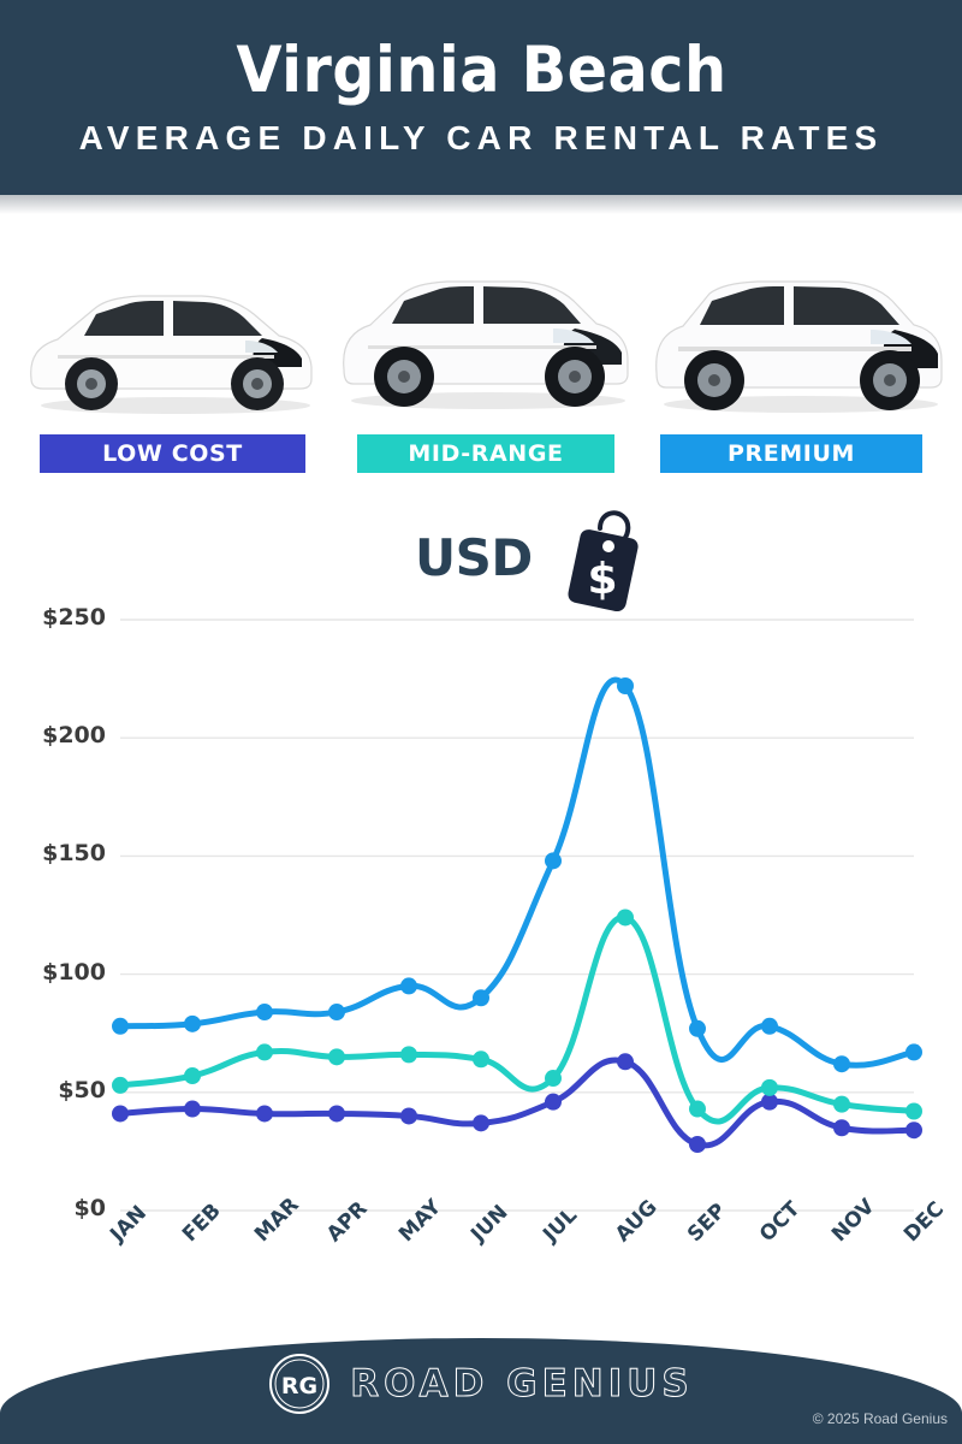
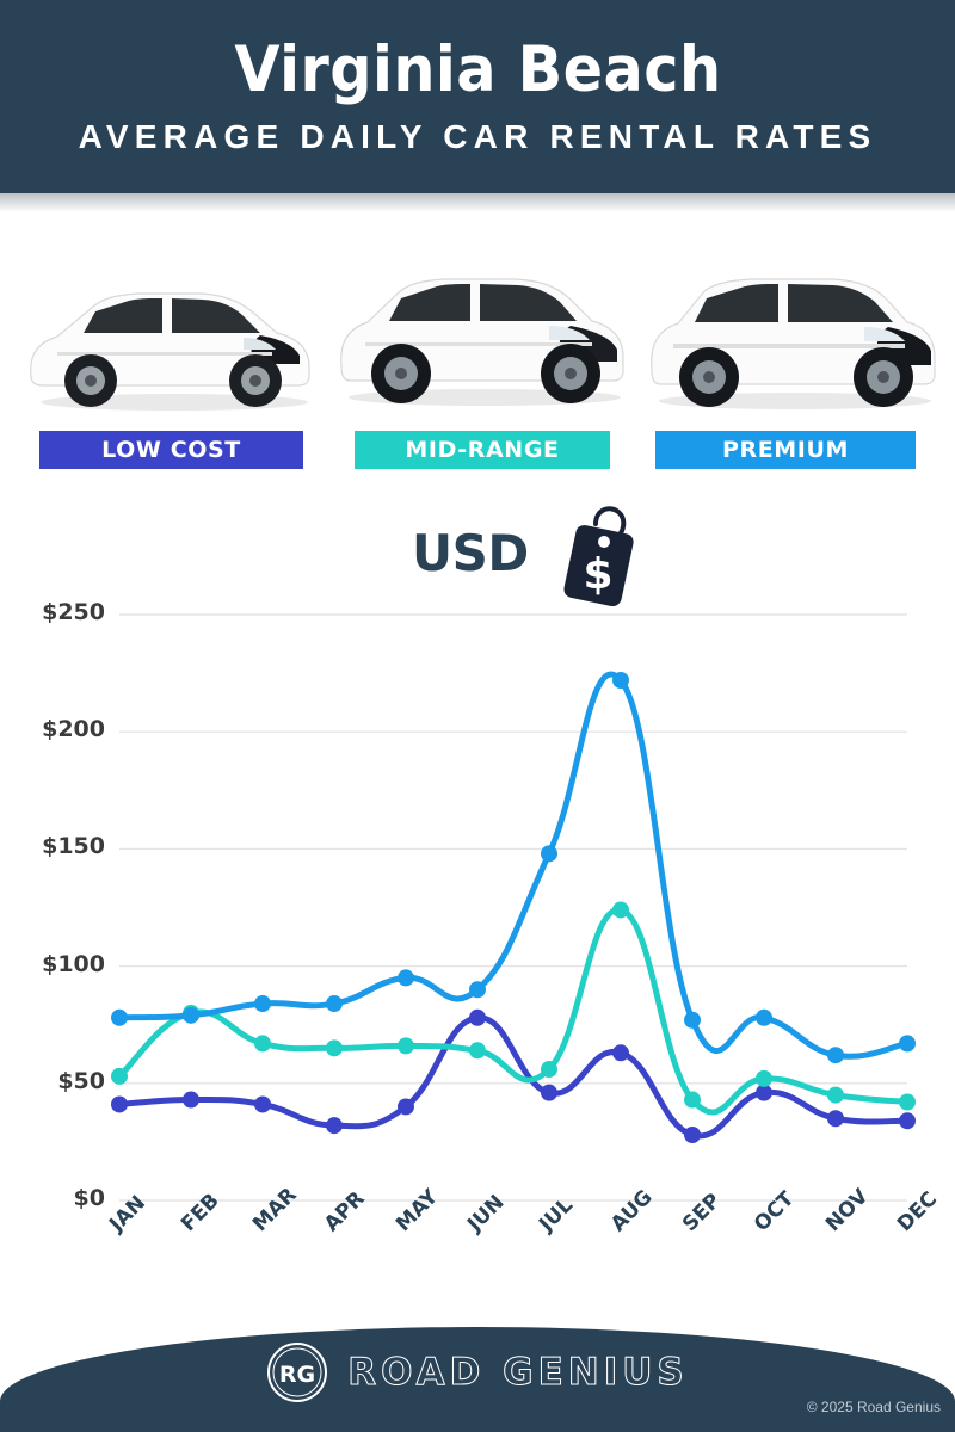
MID-RANGE/FEB: $57 -> $80
LOW COST/APR: $41 -> $32
LOW COST/JUN: $37 -> $78
